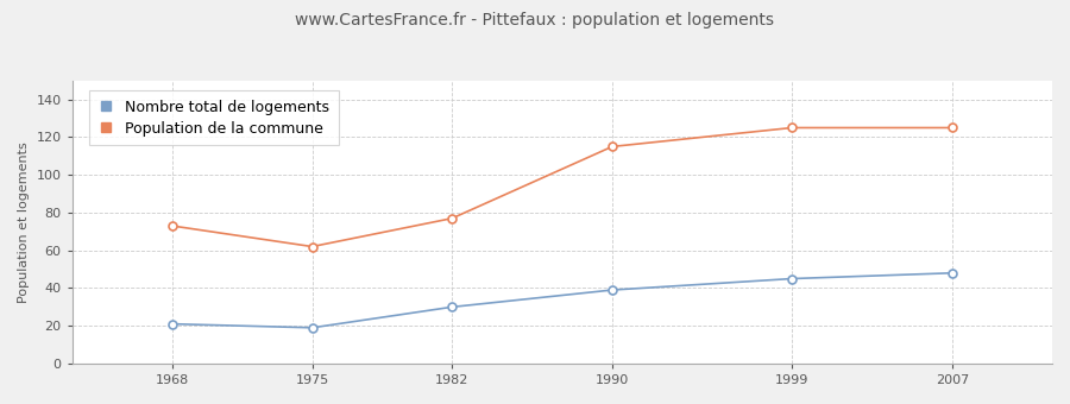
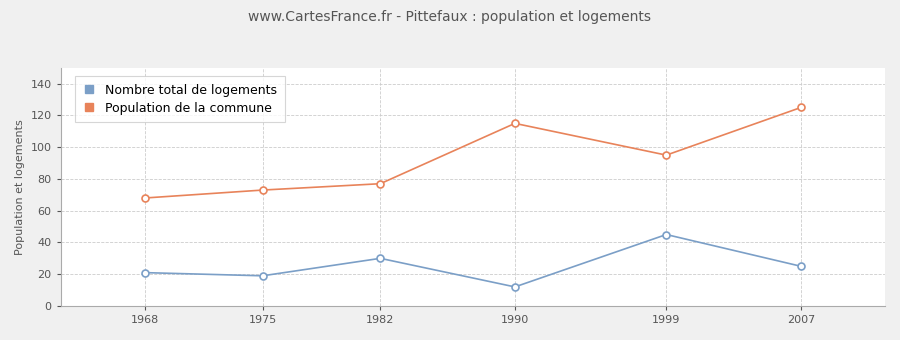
Population de la commune/1968: 73 -> 68
Population de la commune/1975: 62 -> 73
Nombre total de logements/1990: 39 -> 12
Population de la commune/1999: 125 -> 95
Nombre total de logements/2007: 48 -> 25
